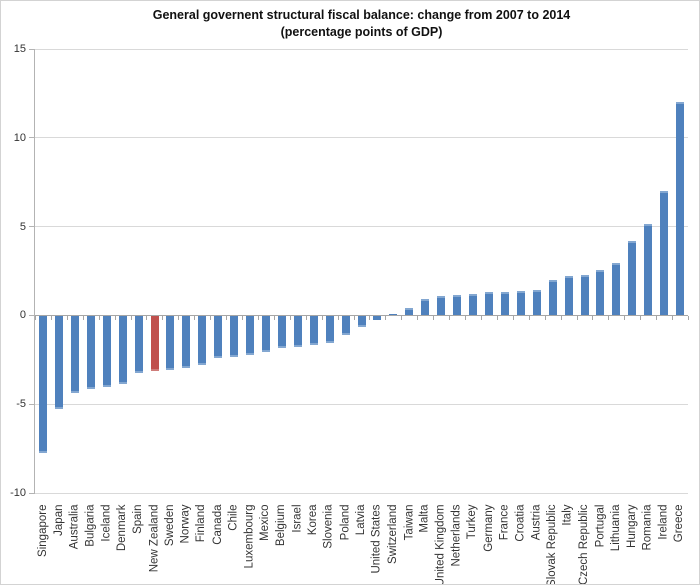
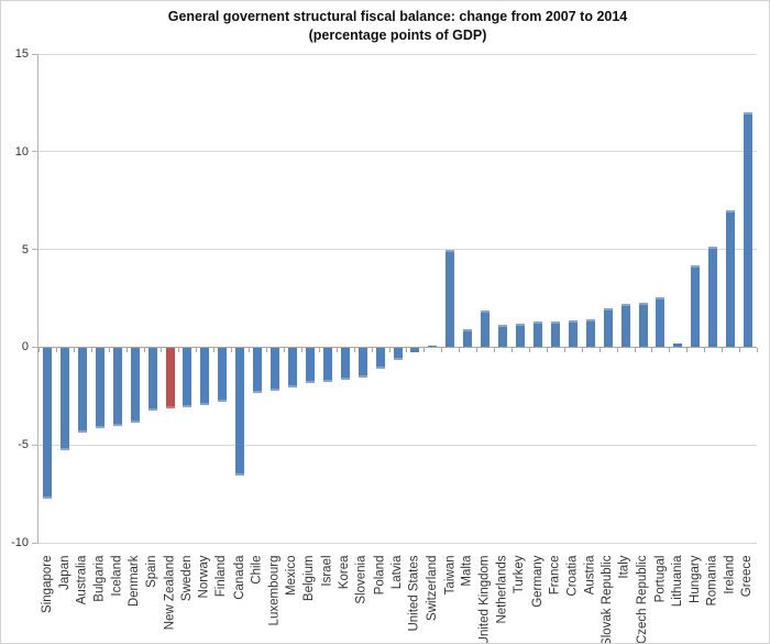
Canada: -2.4 -> -6.5
Taiwan: 0.4 -> 5.0
United Kingdom: 1.1 -> 1.9
Lithuania: 3.0 -> 0.2
